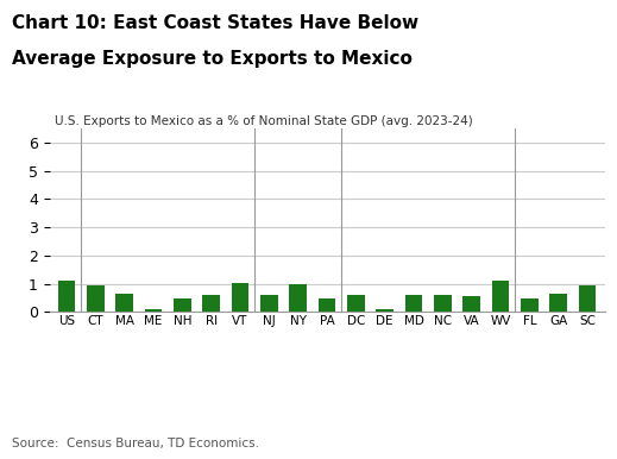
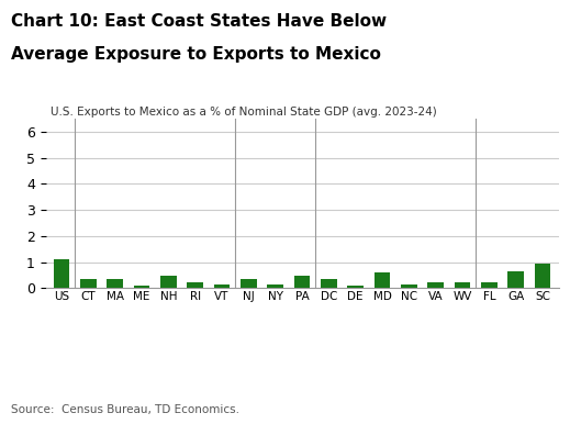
CT: 0.95 -> 0.35
MA: 0.65 -> 0.35
RI: 0.60 -> 0.25
VT: 1.05 -> 0.15
NJ: 0.60 -> 0.35
NY: 1.00 -> 0.15
DC: 0.60 -> 0.35
NC: 0.60 -> 0.15
VA: 0.55 -> 0.25
WV: 1.10 -> 0.25
FL: 0.50 -> 0.25
